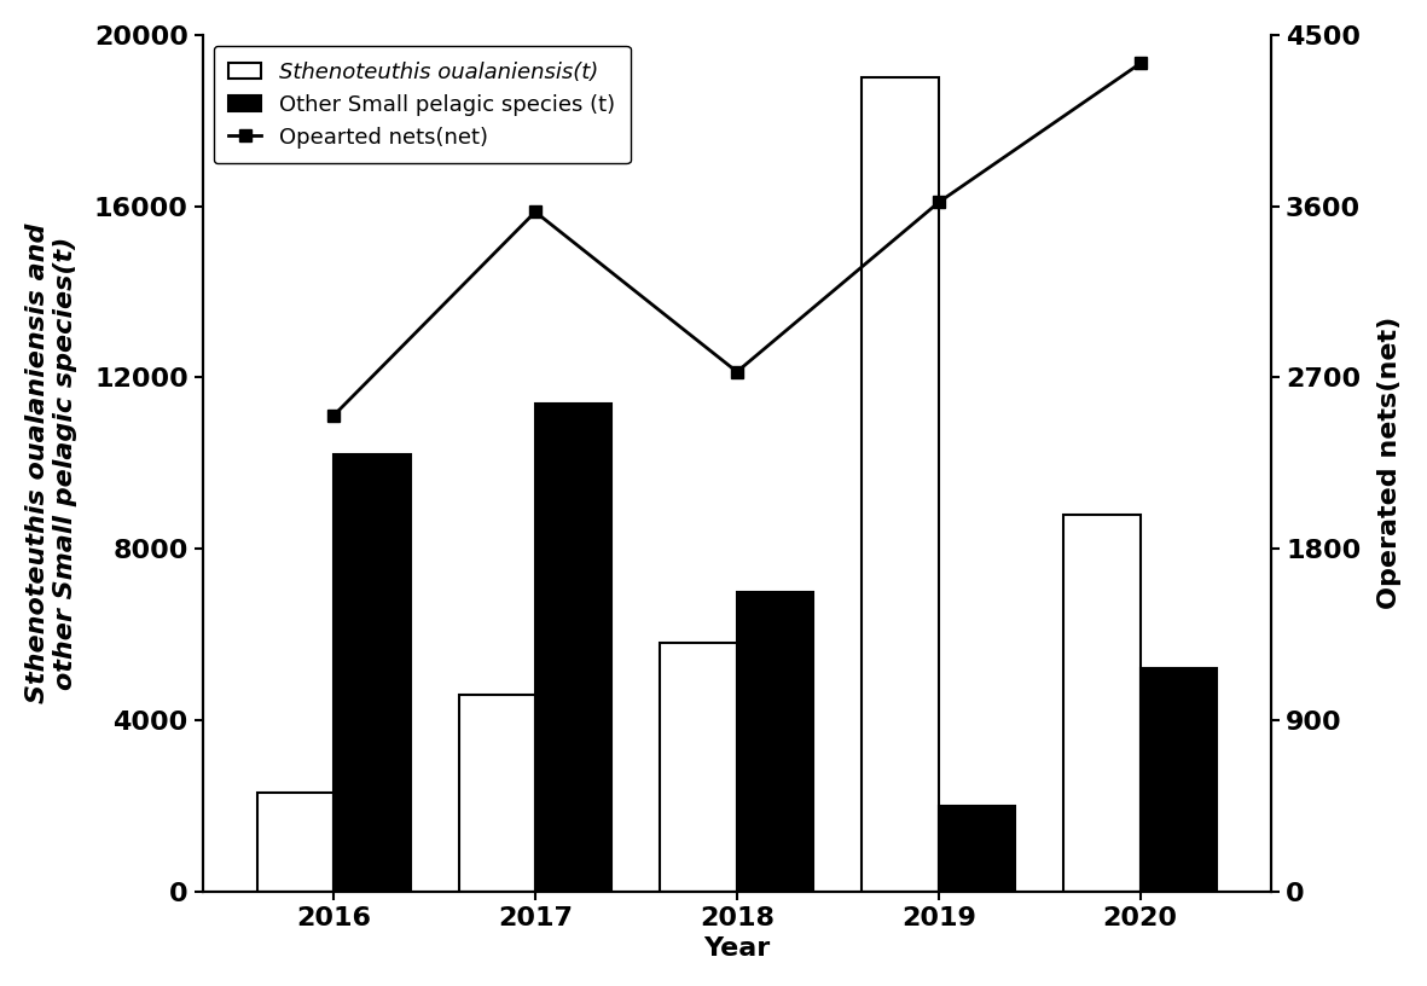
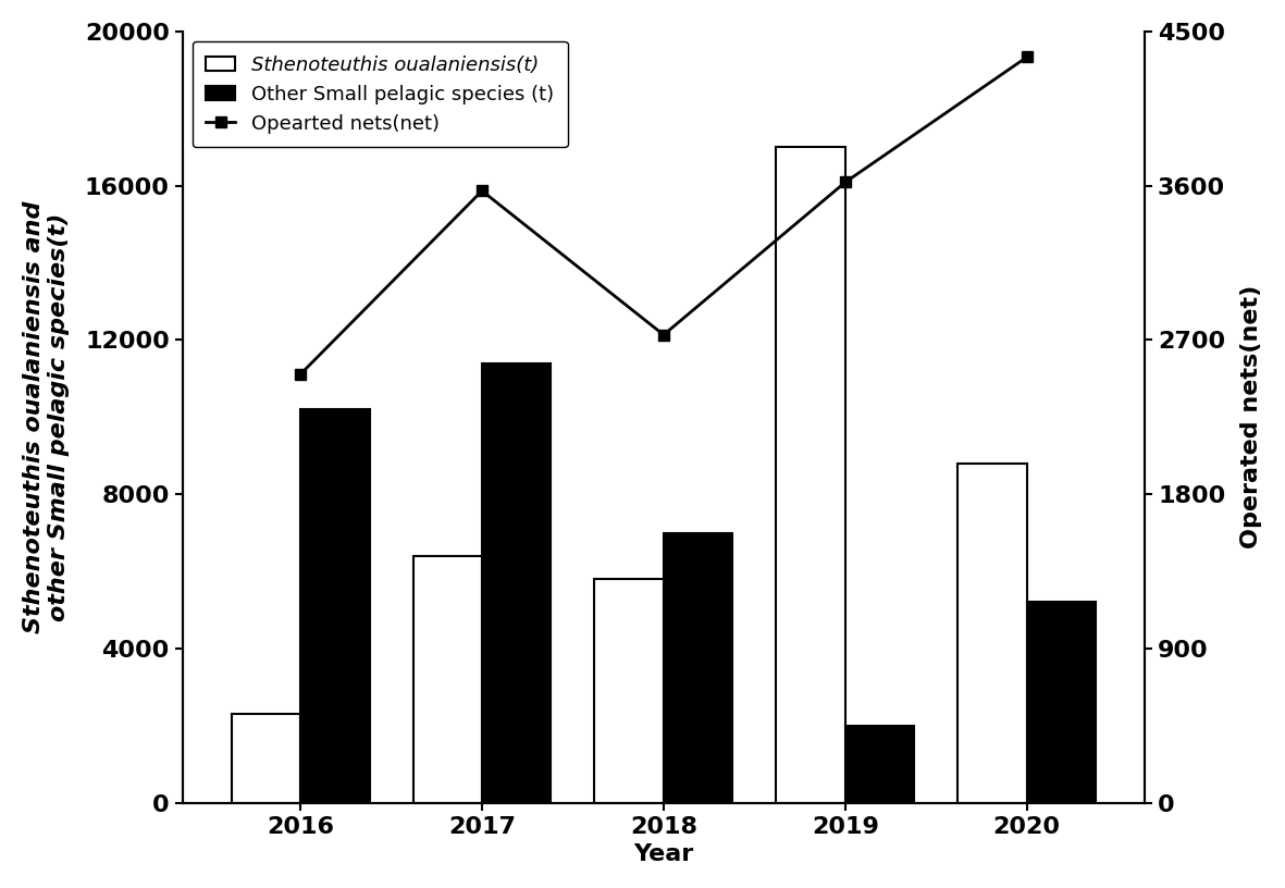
Sthenoteuthis oualaniensis(t)/2017: 4600 -> 6400
Sthenoteuthis oualaniensis(t)/2019: 19000 -> 17000
